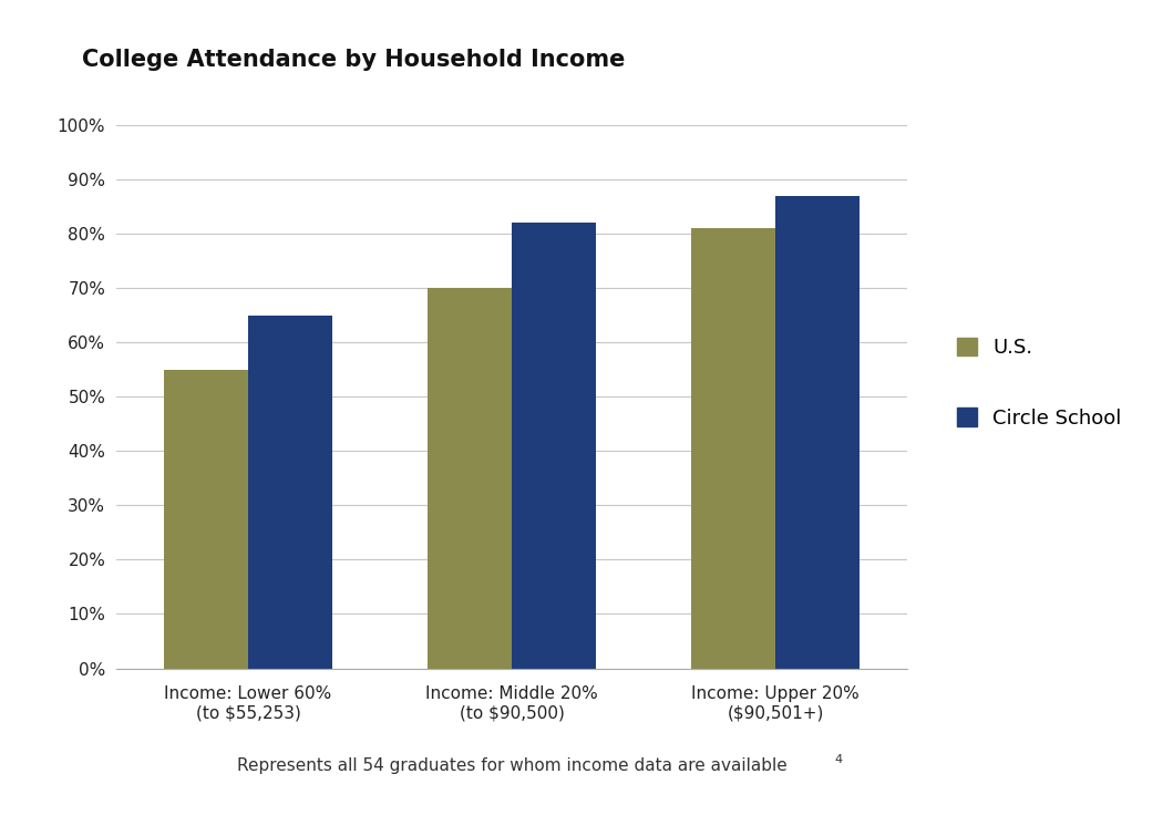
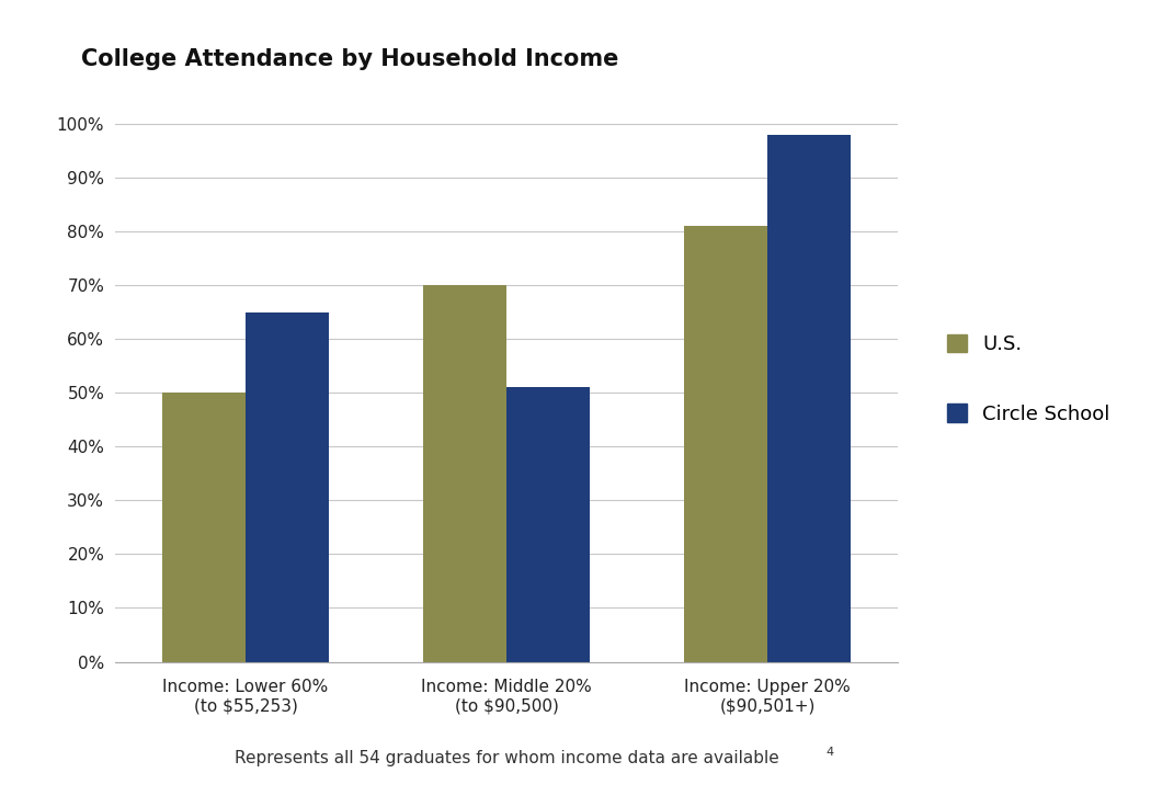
U.S./Income: Lower 60% (to $55,253): 55% -> 50%
Circle School/Income: Middle 20% (to $90,500): 82% -> 51%
Circle School/Income: Upper 20% ($90,501+): 87% -> 98%
